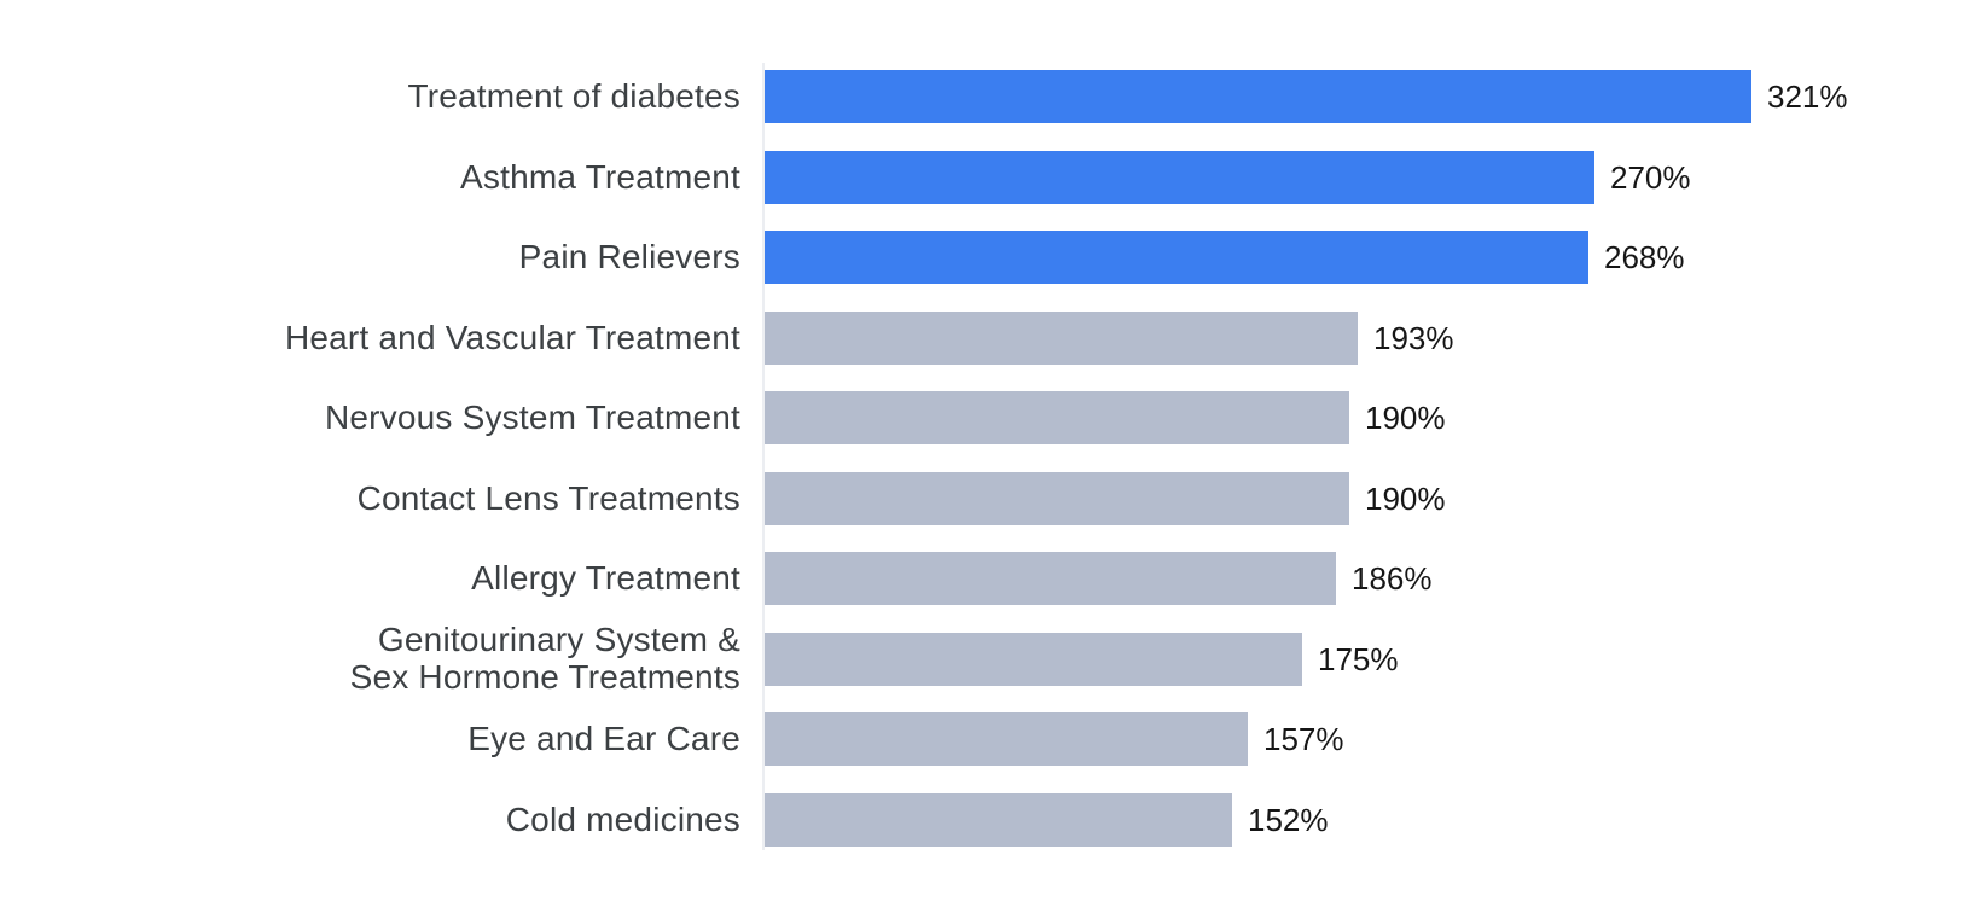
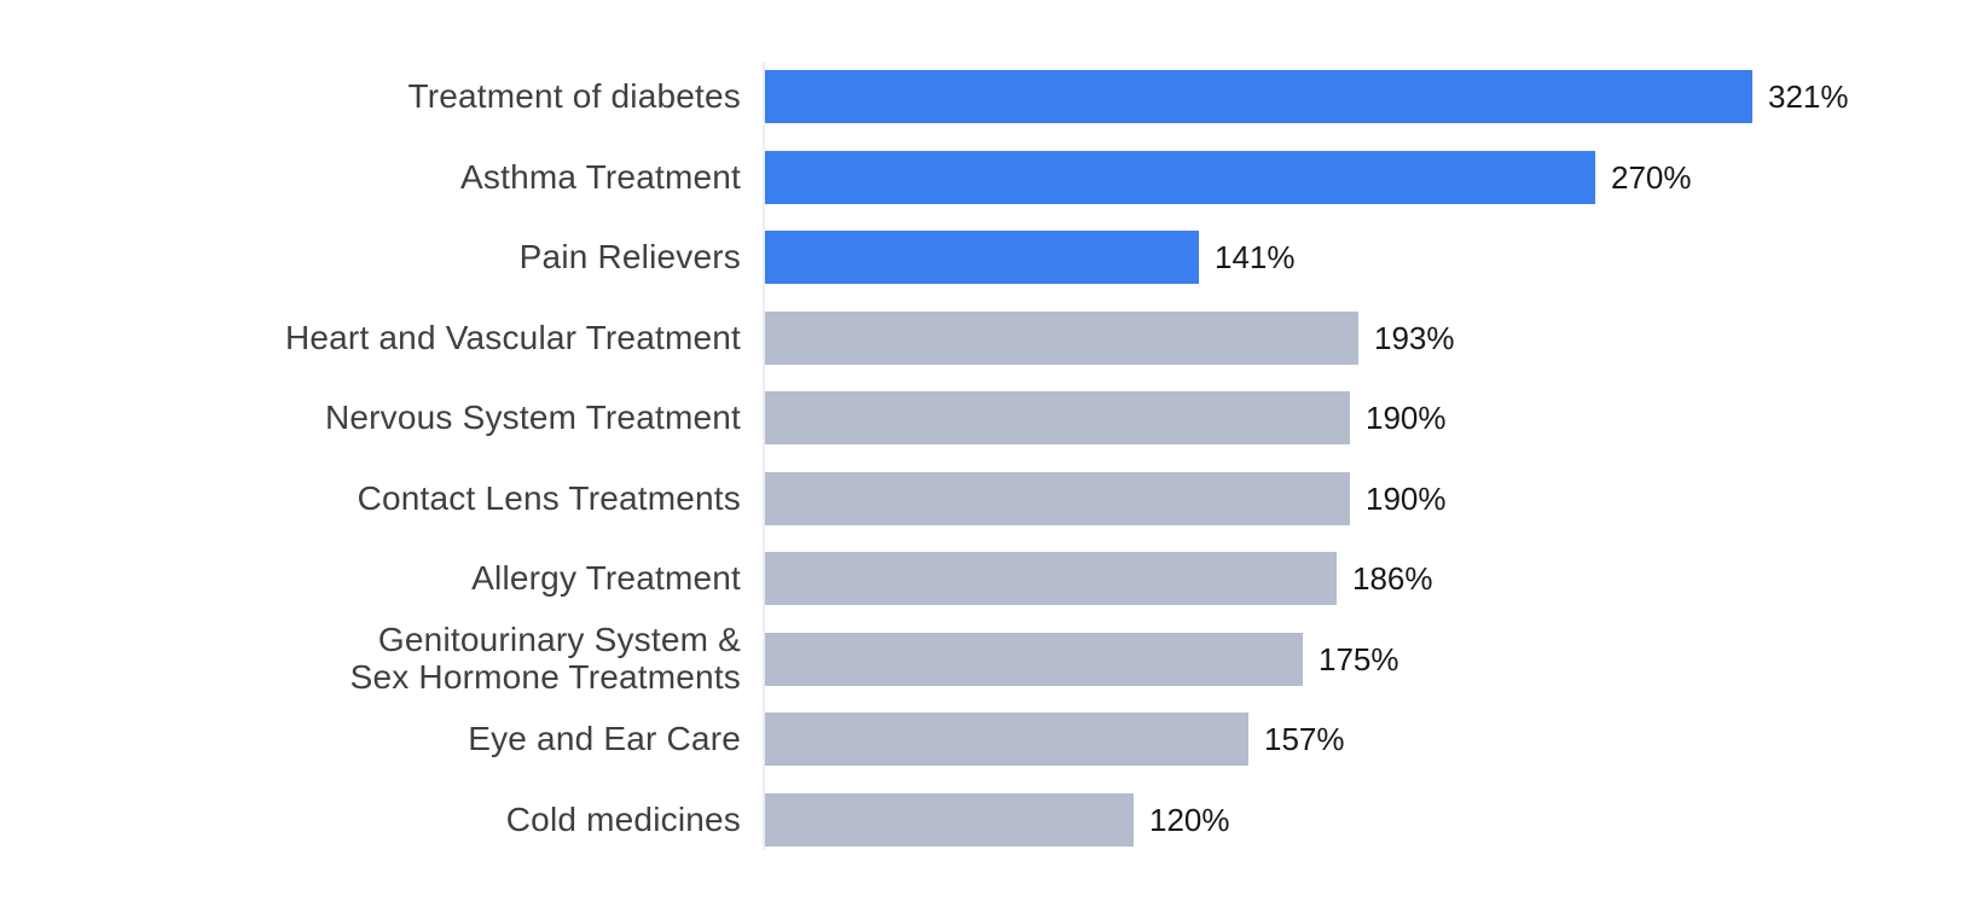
Pain Relievers: 268% -> 141%
Cold medicines: 152% -> 120%
